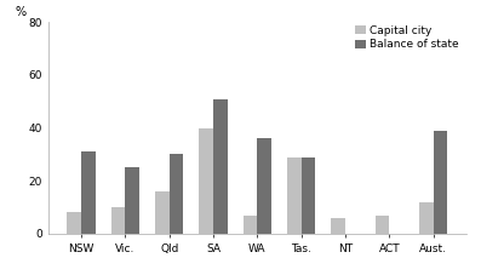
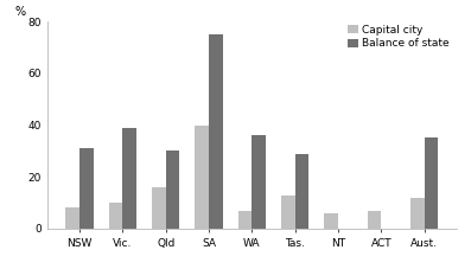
Balance of state/Vic.: 25 -> 39
Balance of state/SA: 51 -> 75
Capital city/Tas.: 29 -> 13
Balance of state/Aust.: 39 -> 35
